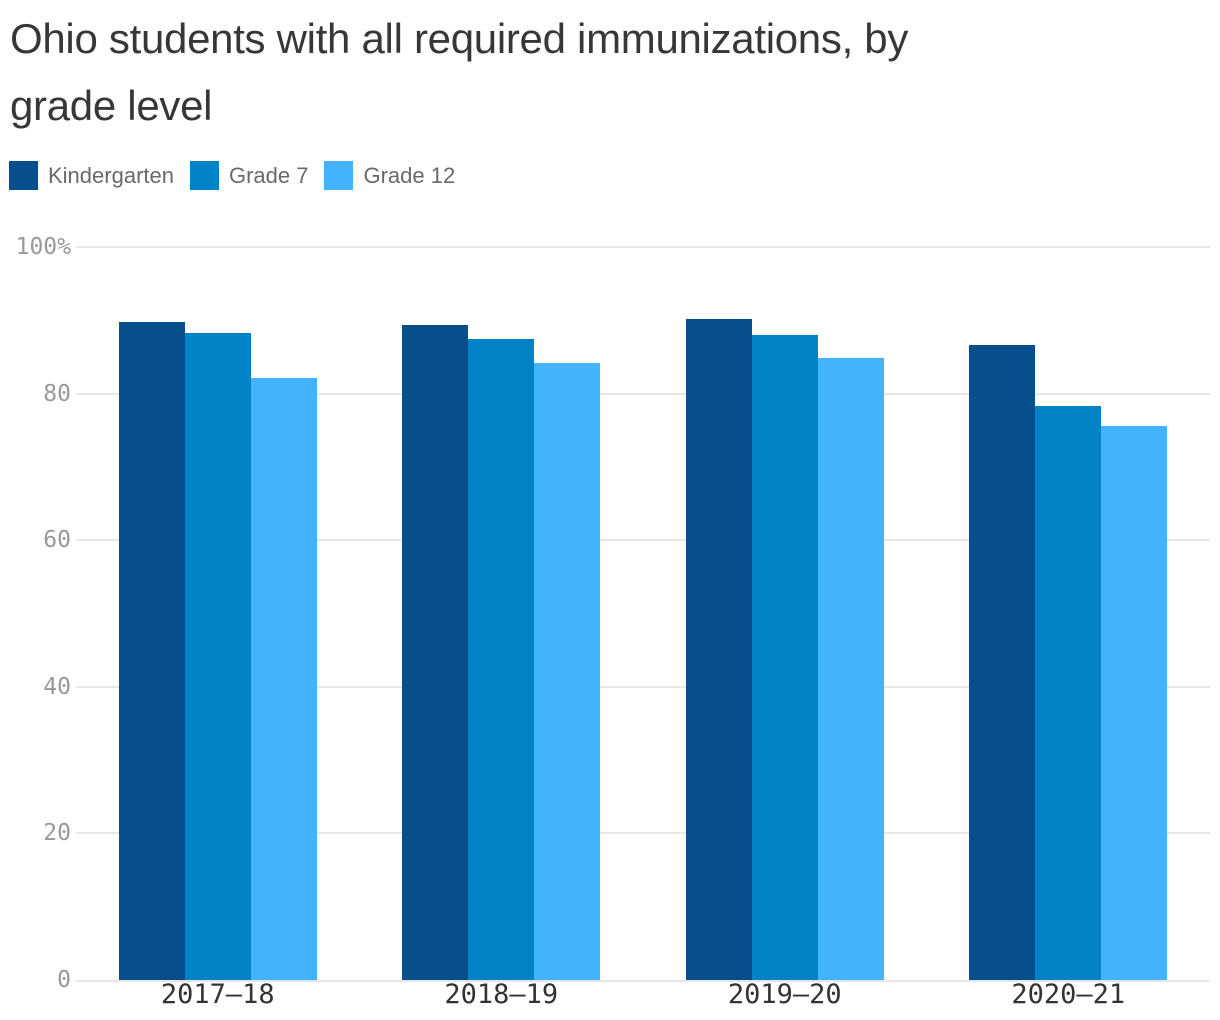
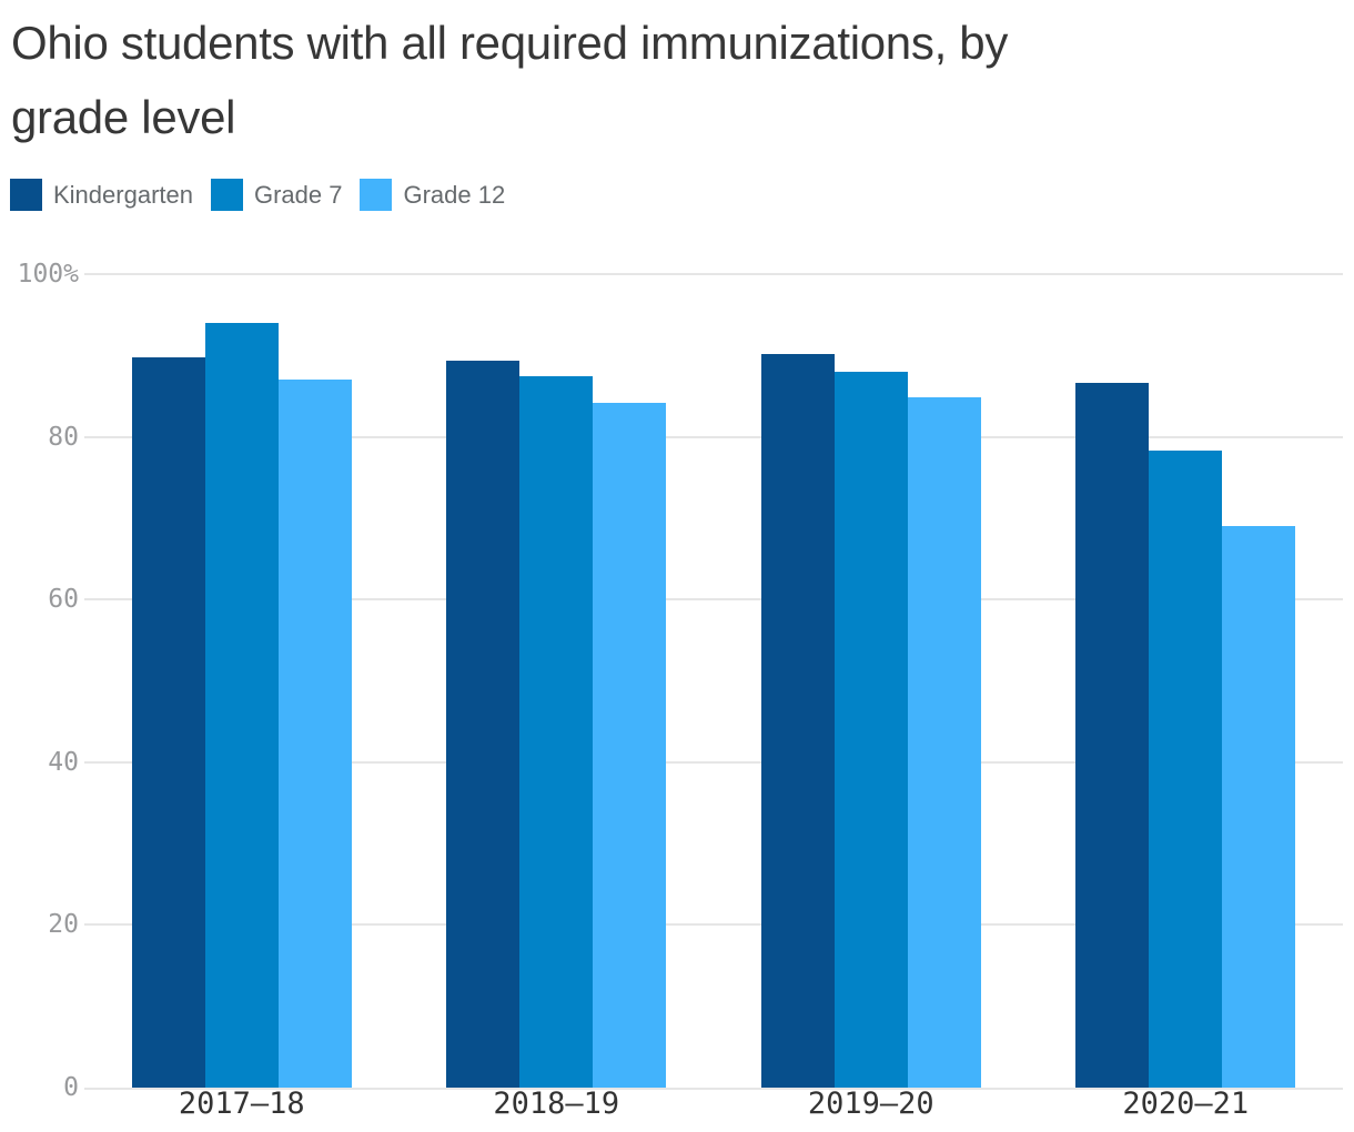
Grade 7/2017–18: 88% -> 94%
Grade 12/2017–18: 82% -> 87%
Grade 12/2020–21: 76% -> 69%
